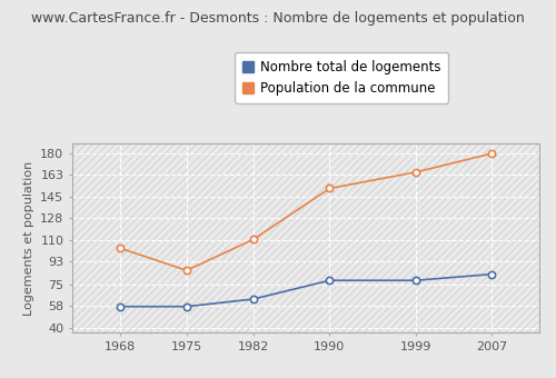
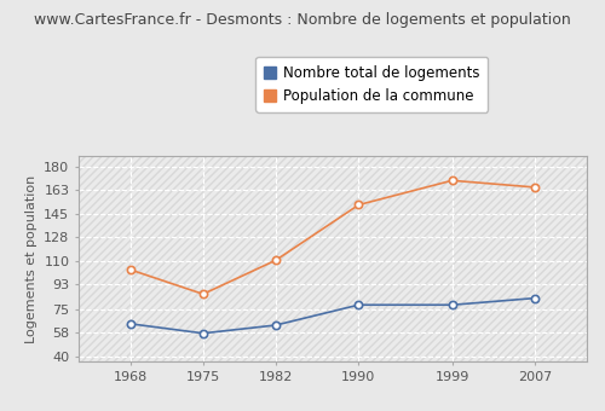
Nombre total de logements/1968: 57 -> 64
Population de la commune/1999: 165 -> 170
Population de la commune/2007: 180 -> 165
